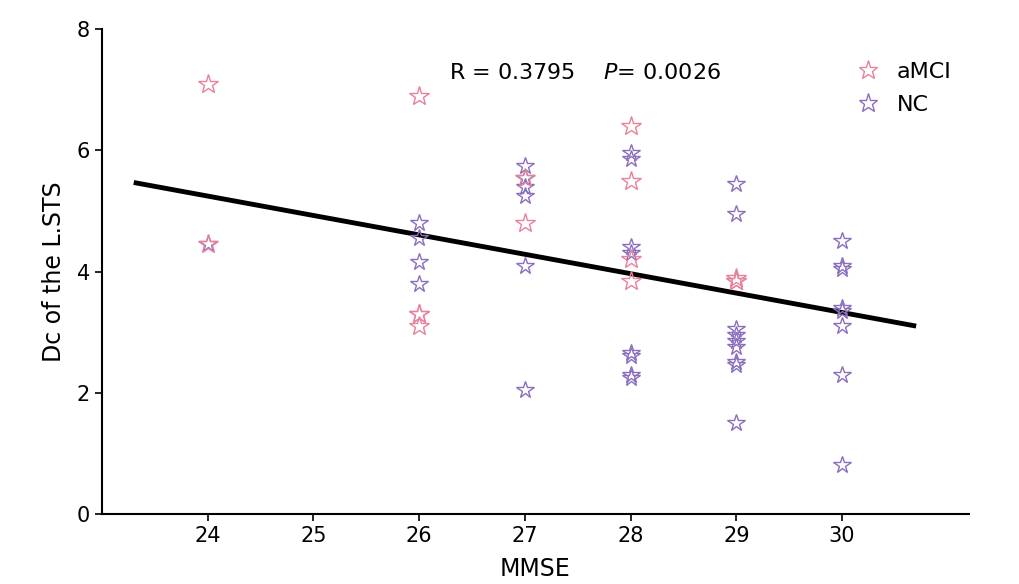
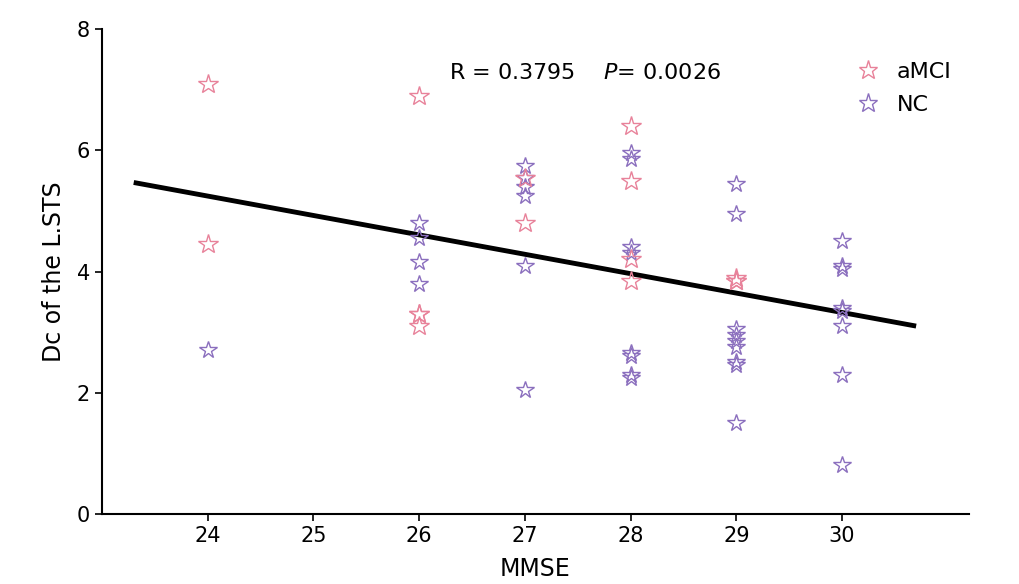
NC/24: 4.45 -> 2.70
